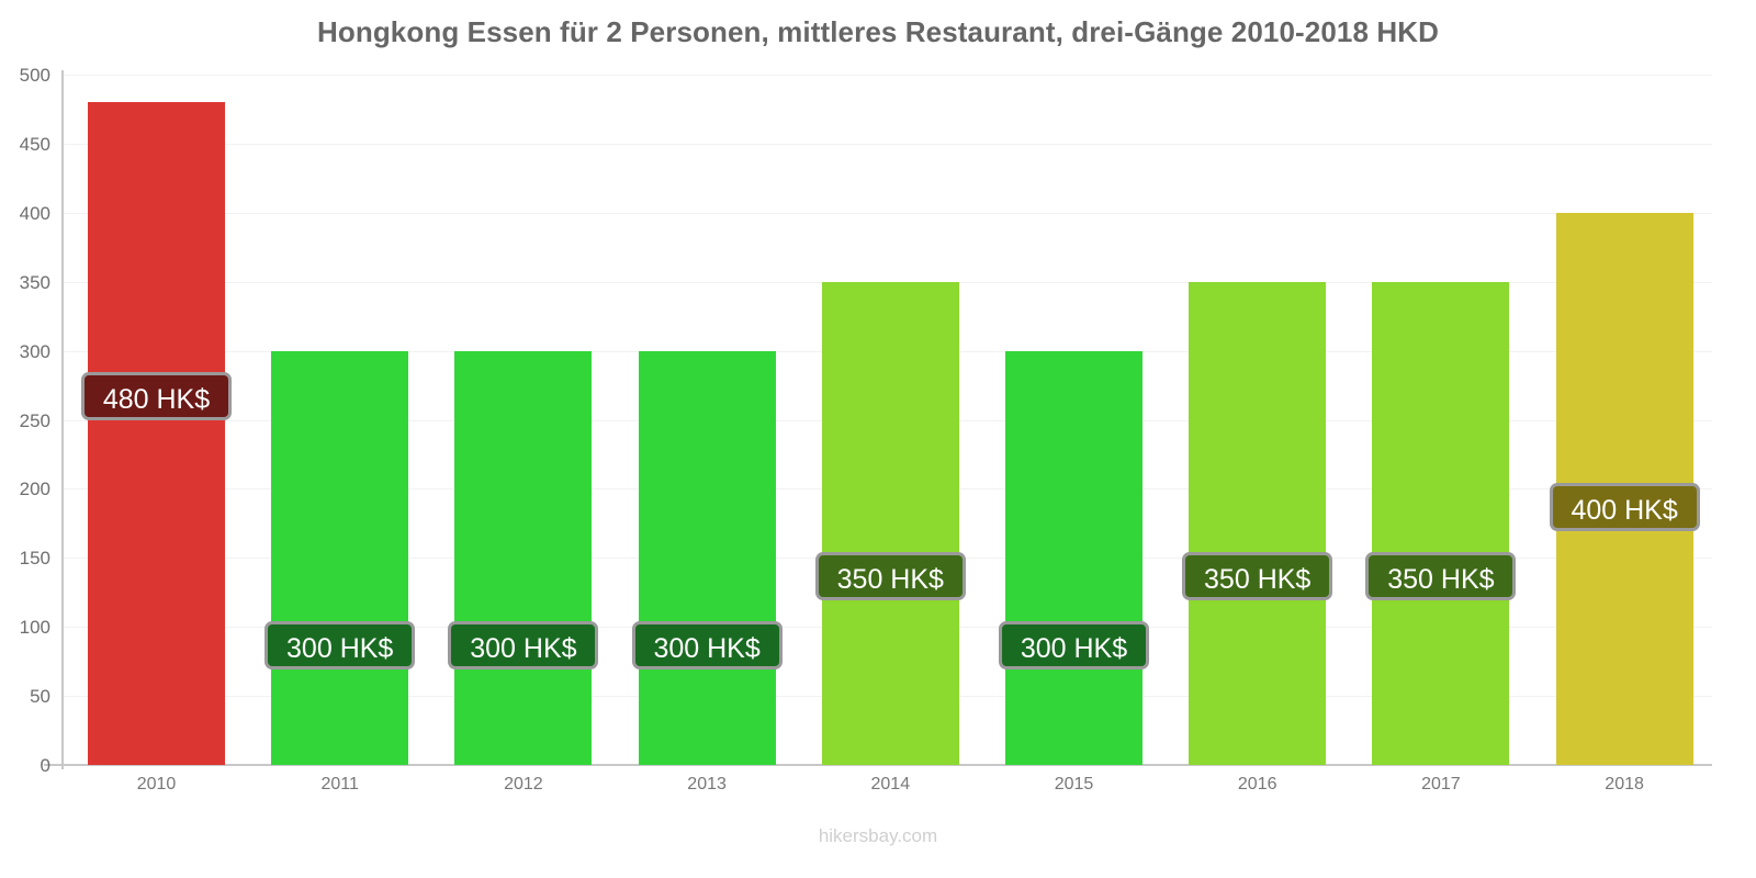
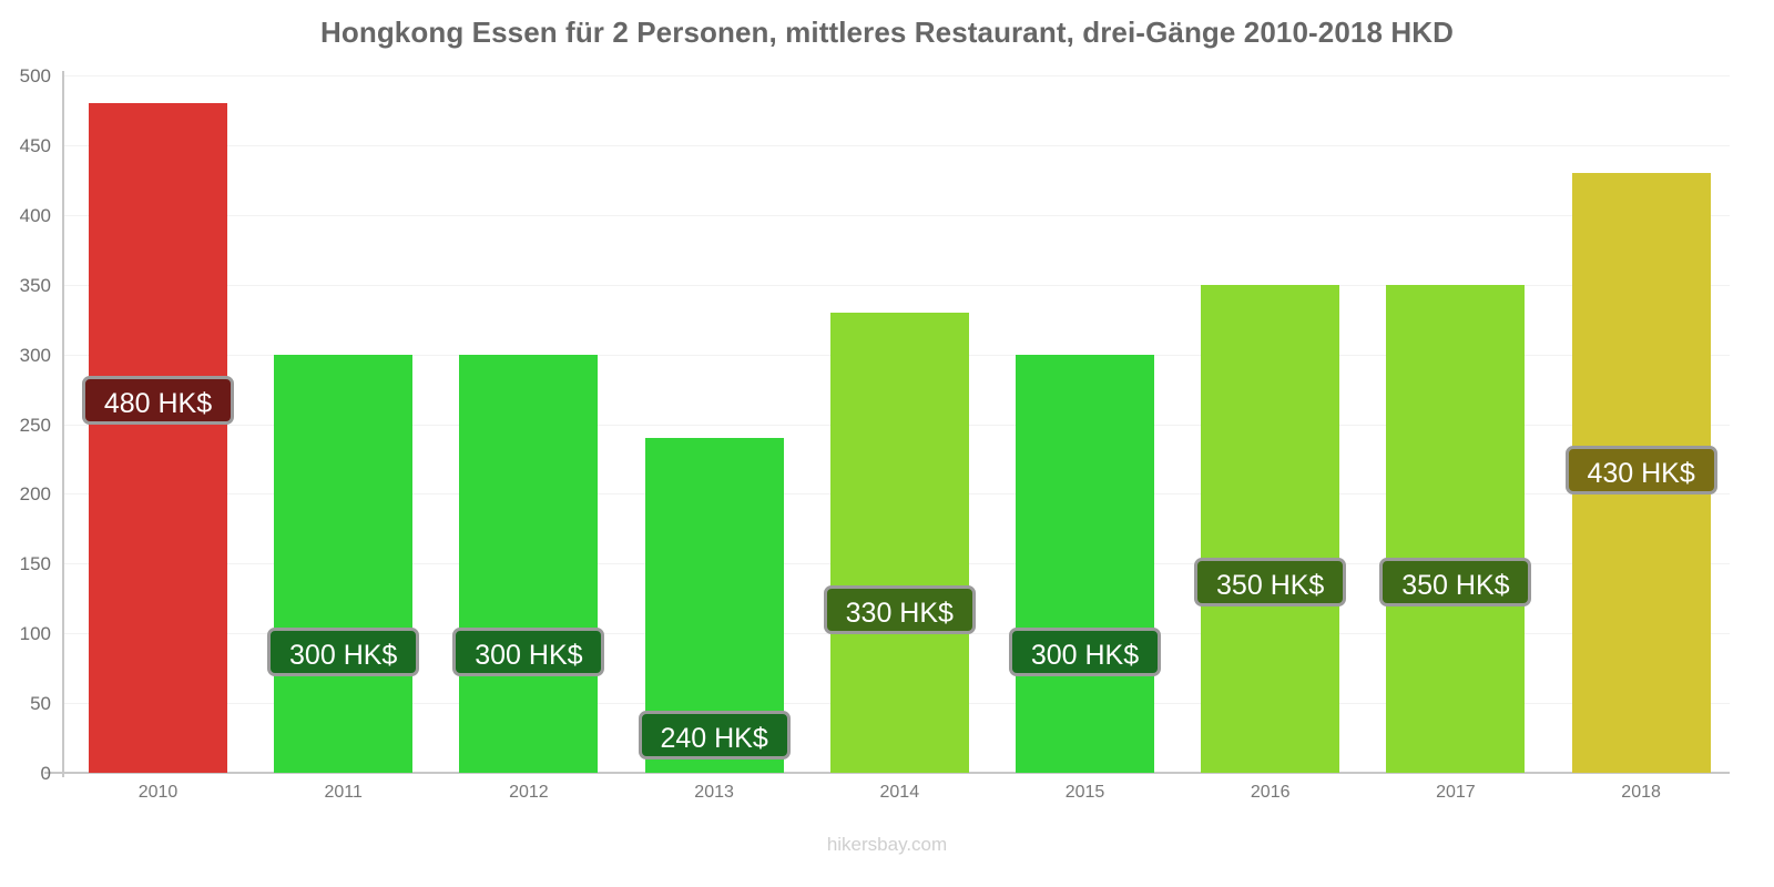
2013: 300 -> 240
2014: 350 -> 330
2018: 400 -> 430
